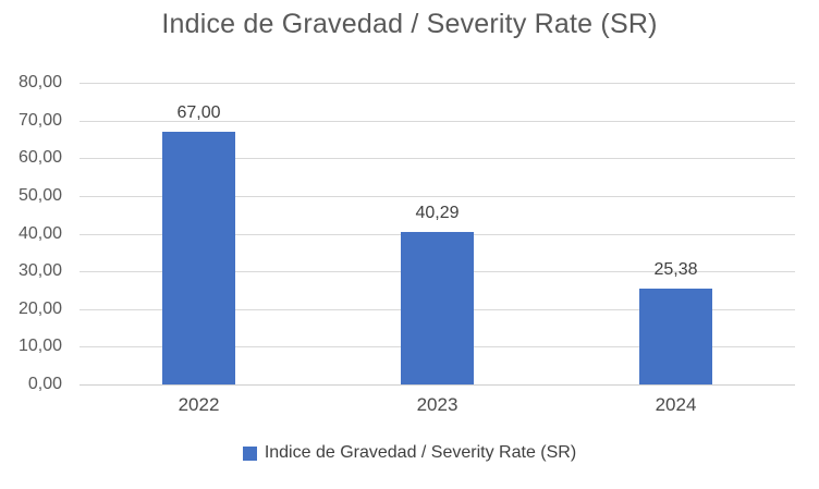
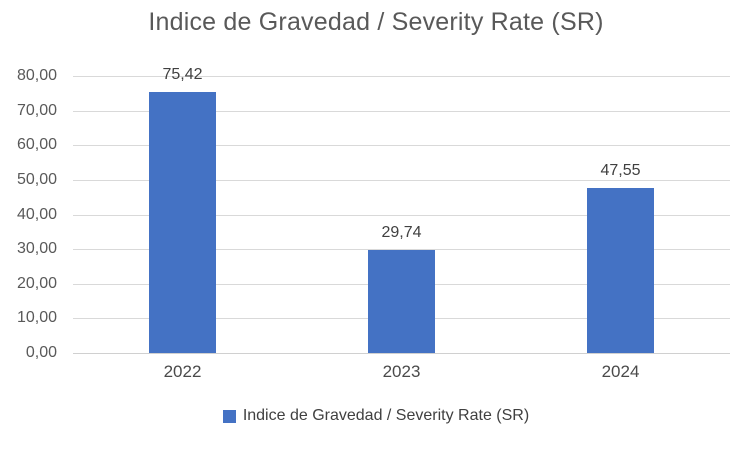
2022: 67,00 -> 75,42
2023: 40,29 -> 29,74
2024: 25,38 -> 47,55
